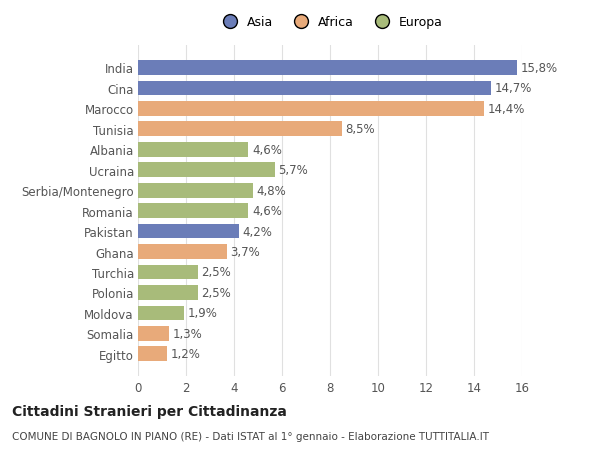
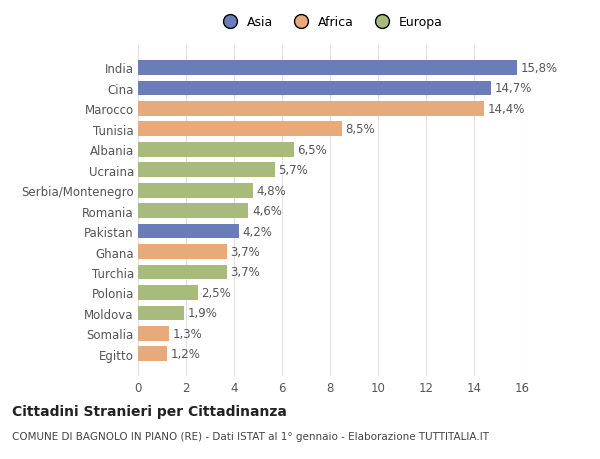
Albania: 4,6% -> 6,5%
Turchia: 2,5% -> 3,7%
